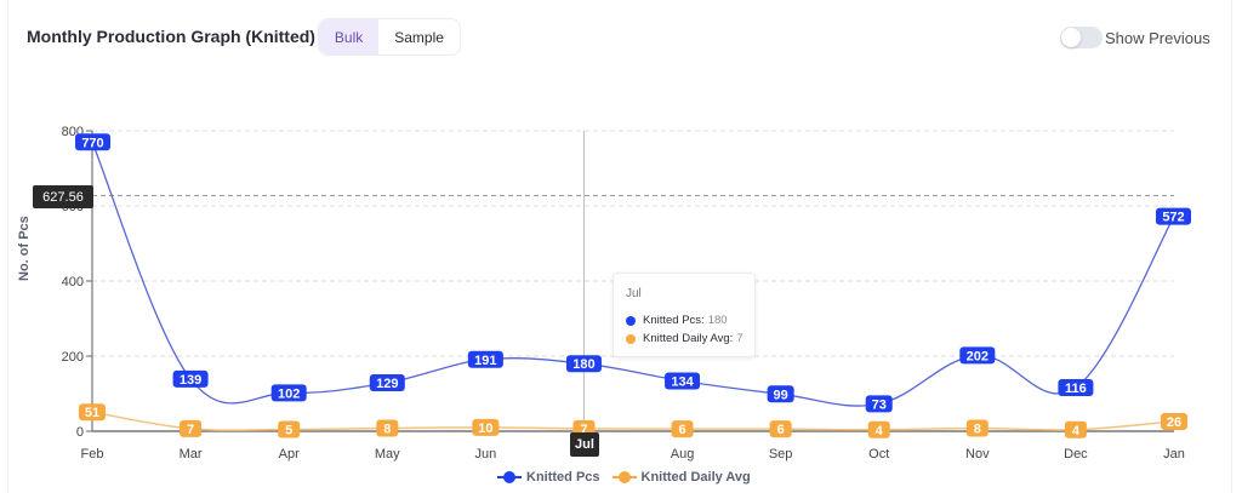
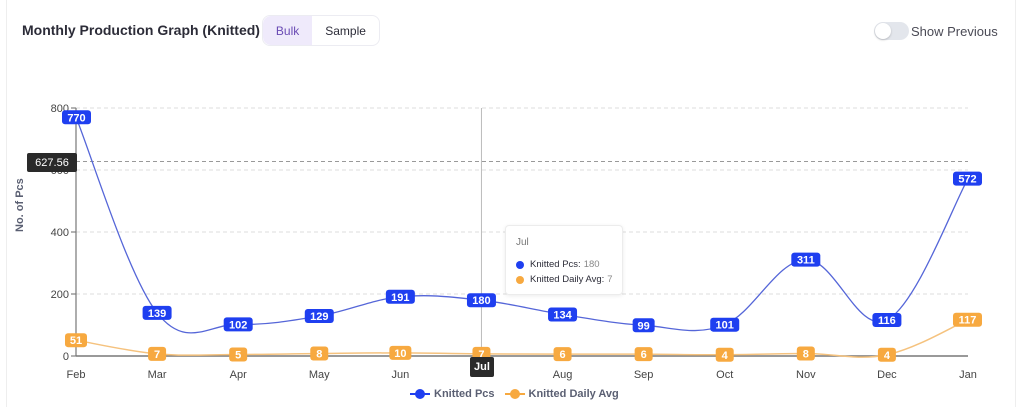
Knitted Pcs/Oct: 73 -> 101
Knitted Pcs/Nov: 202 -> 311
Knitted Daily Avg/Jan: 26 -> 117
